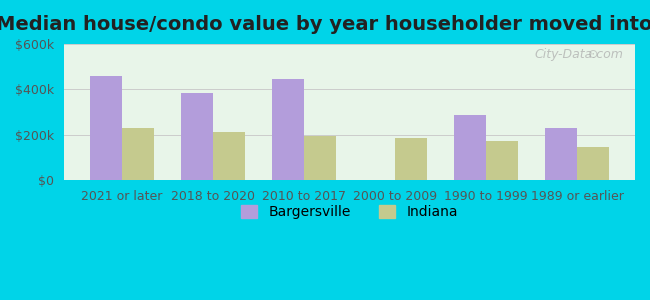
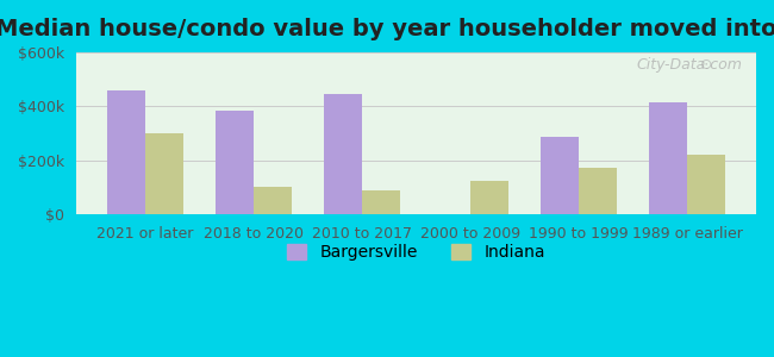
Indiana/2021 or later: $230k -> $300k
Indiana/2018 to 2020: $210k -> $100k
Indiana/2010 to 2017: $195k -> $90k
Indiana/2000 to 2009: $185k -> $125k
Bargersville/1989 or earlier: $230k -> $415k
Indiana/1989 or earlier: $148k -> $220k
